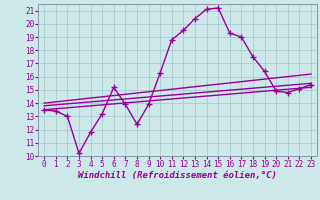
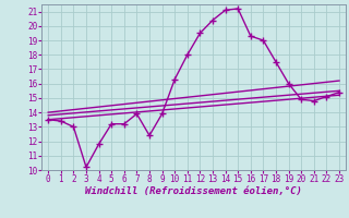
6: 15.2 -> 13.2
11: 18.8 -> 18.0
19: 16.4 -> 16.0
